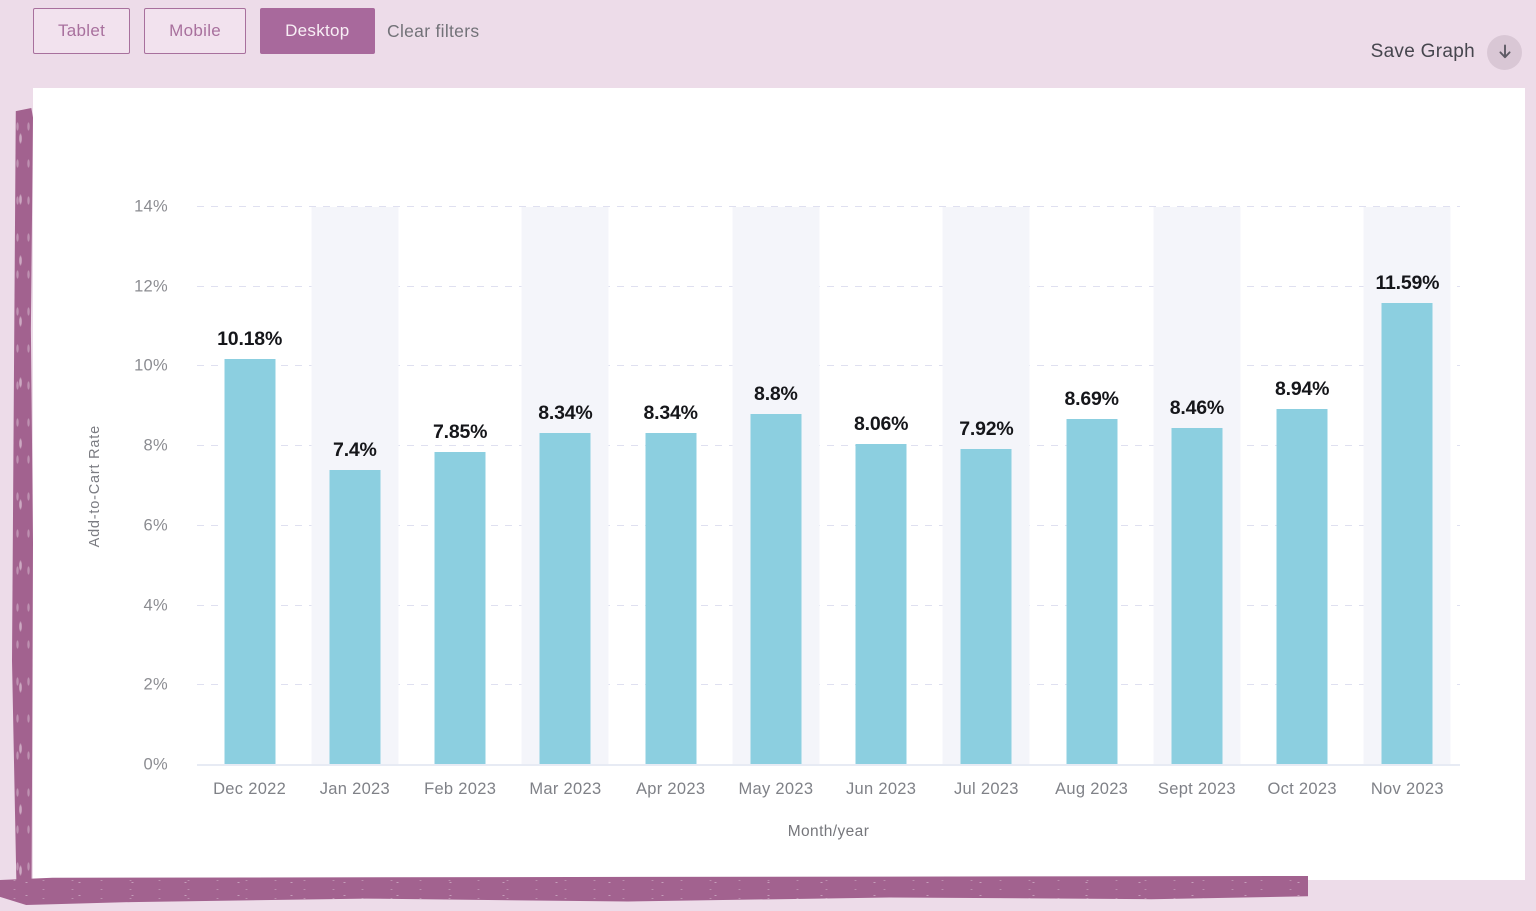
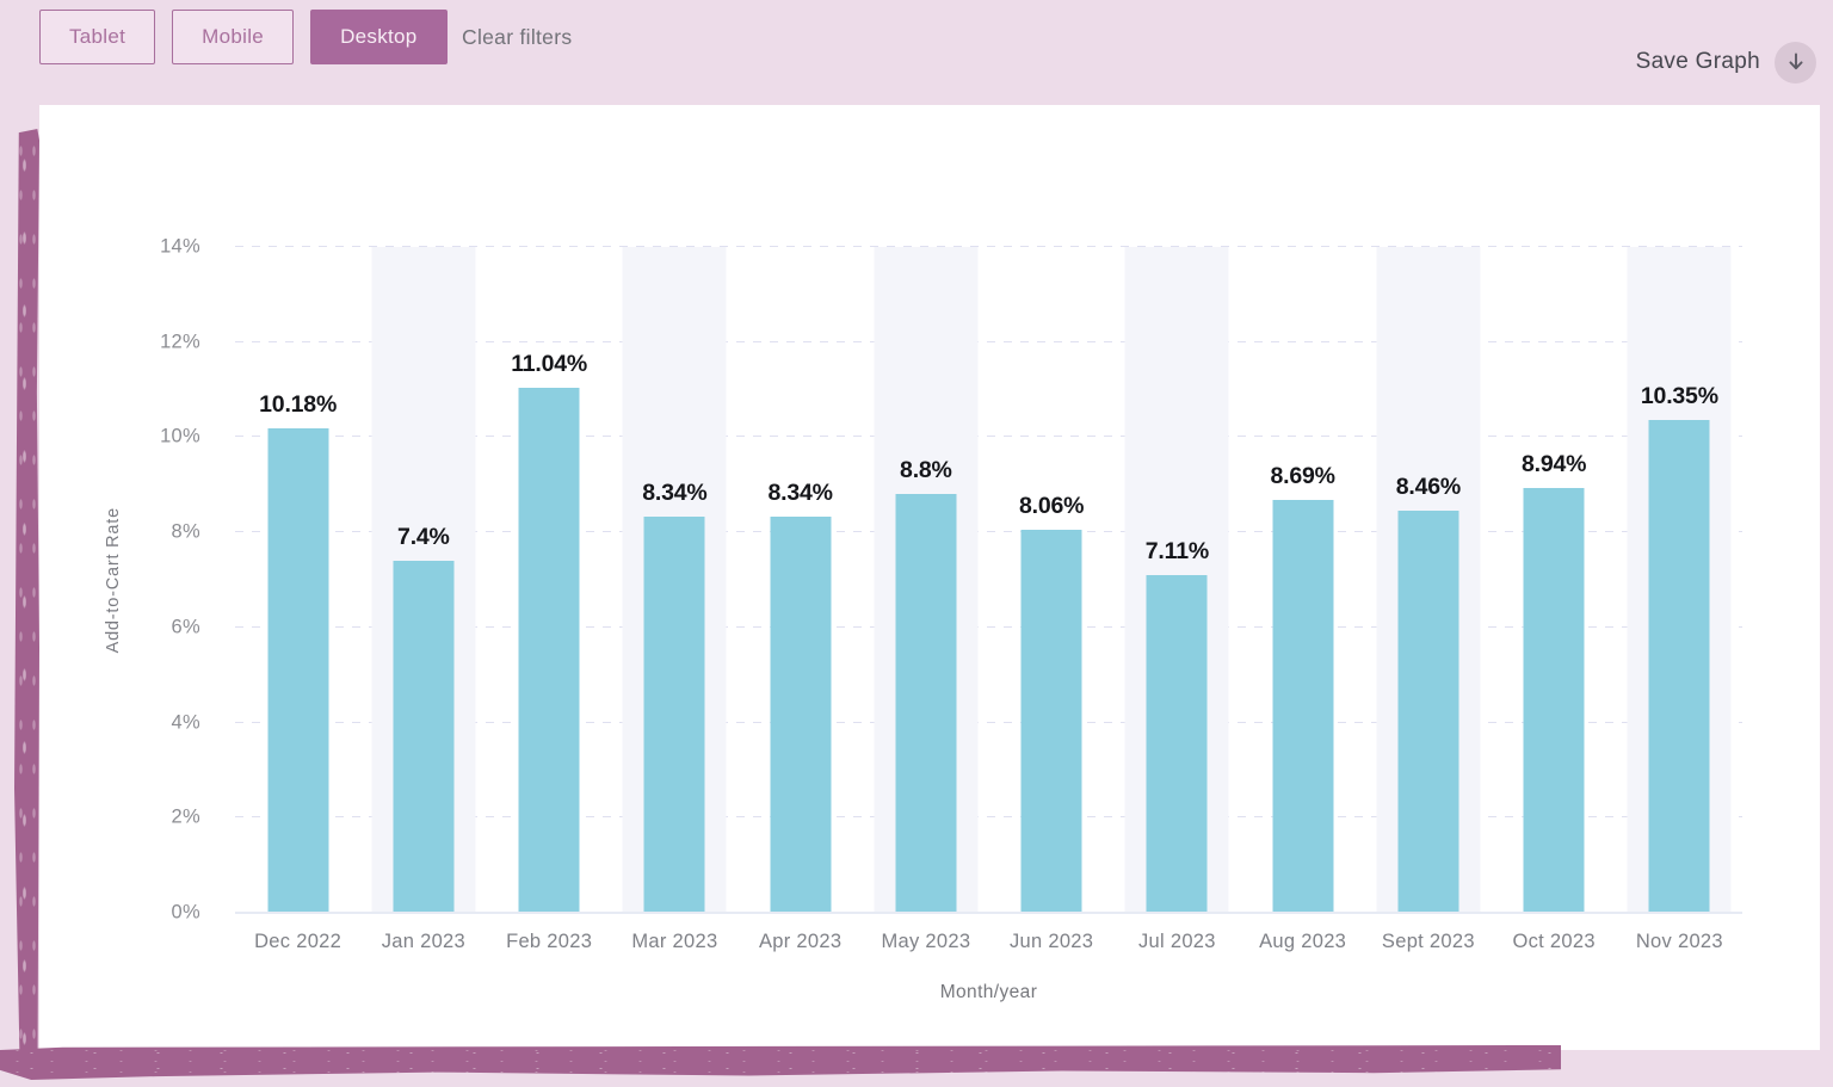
Feb 2023: 7.85% -> 11.04%
Jul 2023: 7.92% -> 7.11%
Nov 2023: 11.59% -> 10.35%
